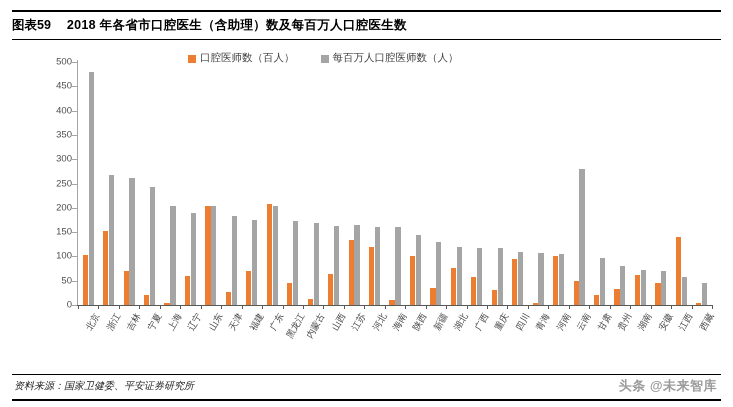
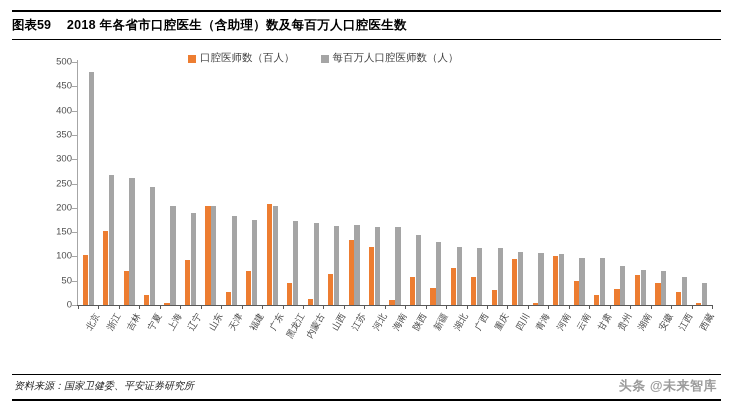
口腔医师数（百人）/辽宁: 60 -> 90
口腔医师数（百人）/陕西: 100 -> 60
每百万人口腔医师数（人）/云南: 280 -> 100
口腔医师数（百人）/江西: 140 -> 30
